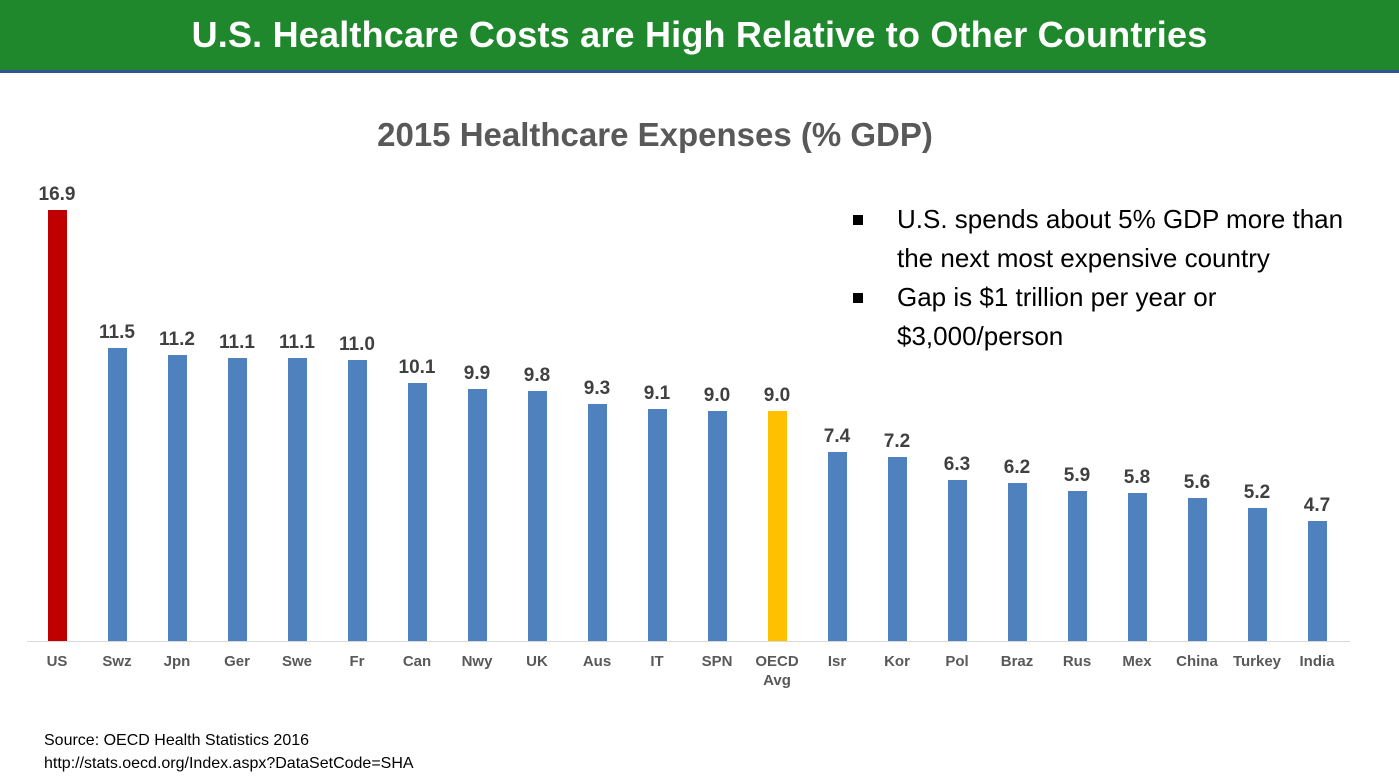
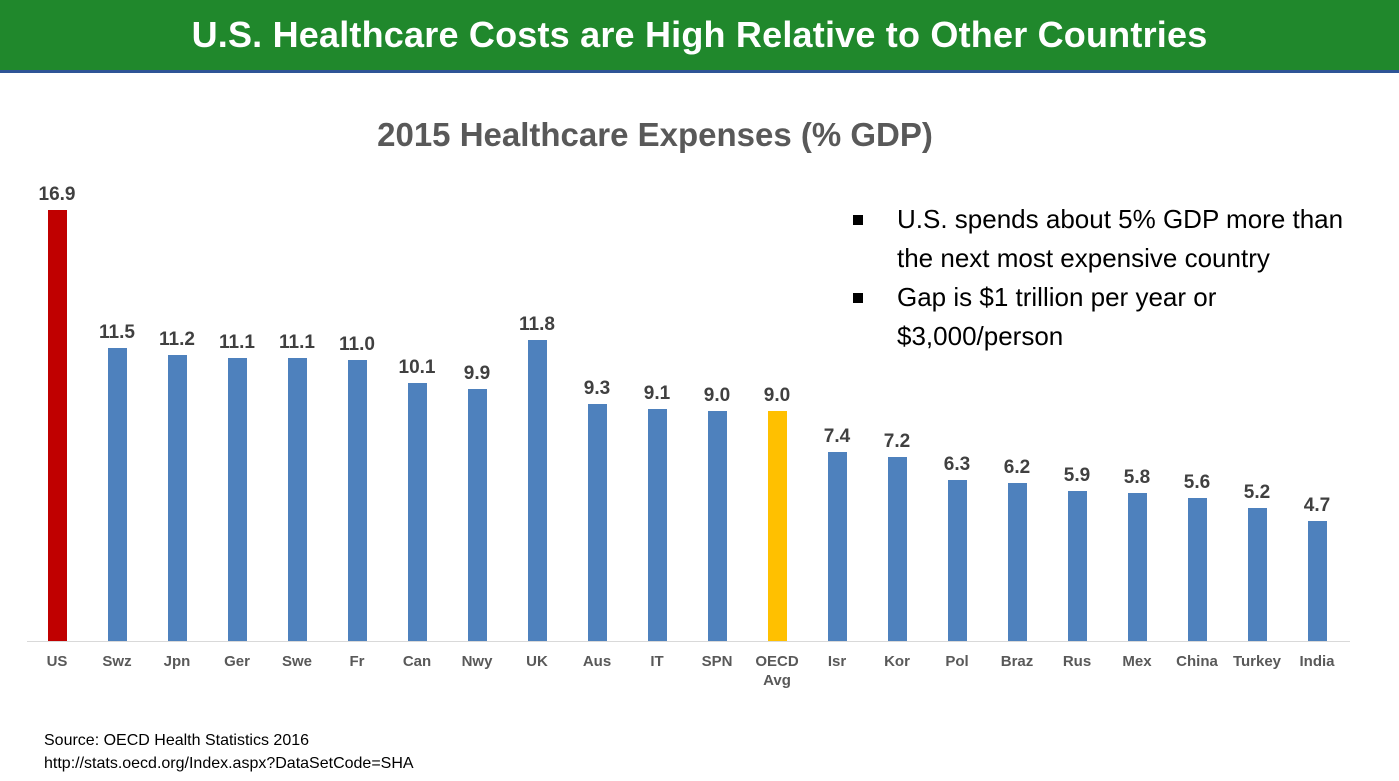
UK: 9.8 -> 11.8
